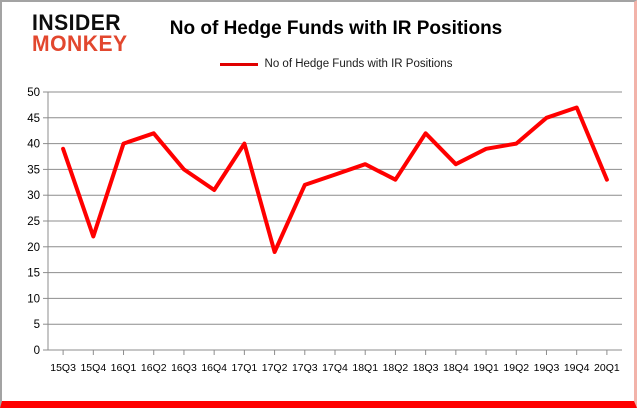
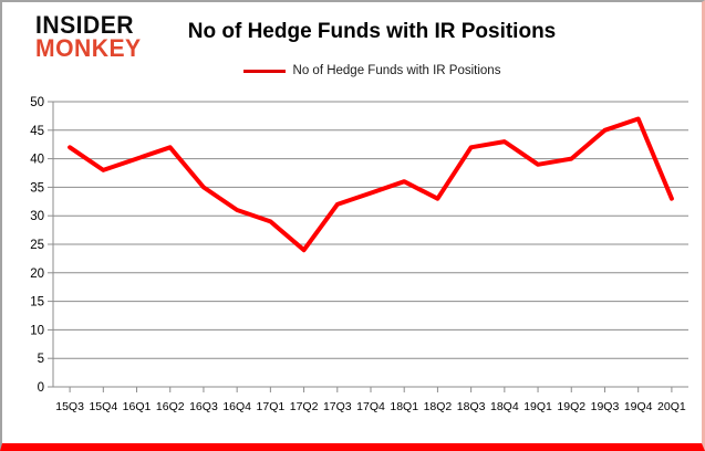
15Q3: 39 -> 42
15Q4: 22 -> 38
17Q1: 40 -> 29
17Q2: 19 -> 24
18Q4: 36 -> 43
